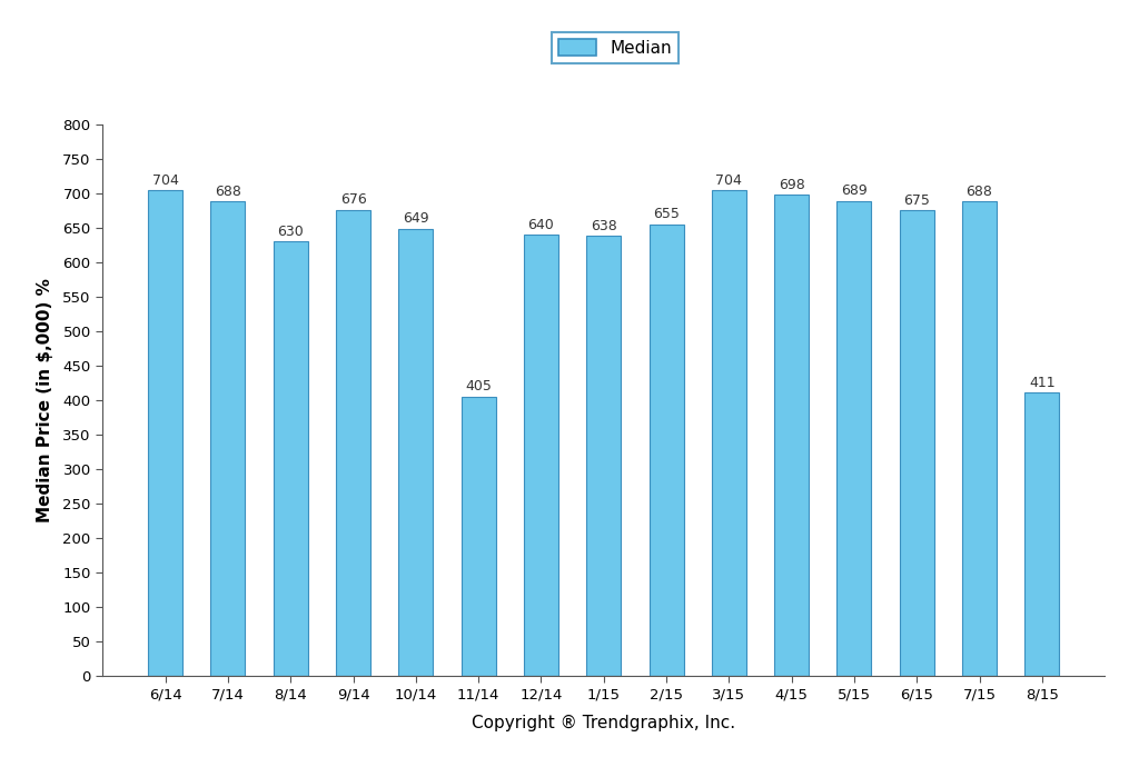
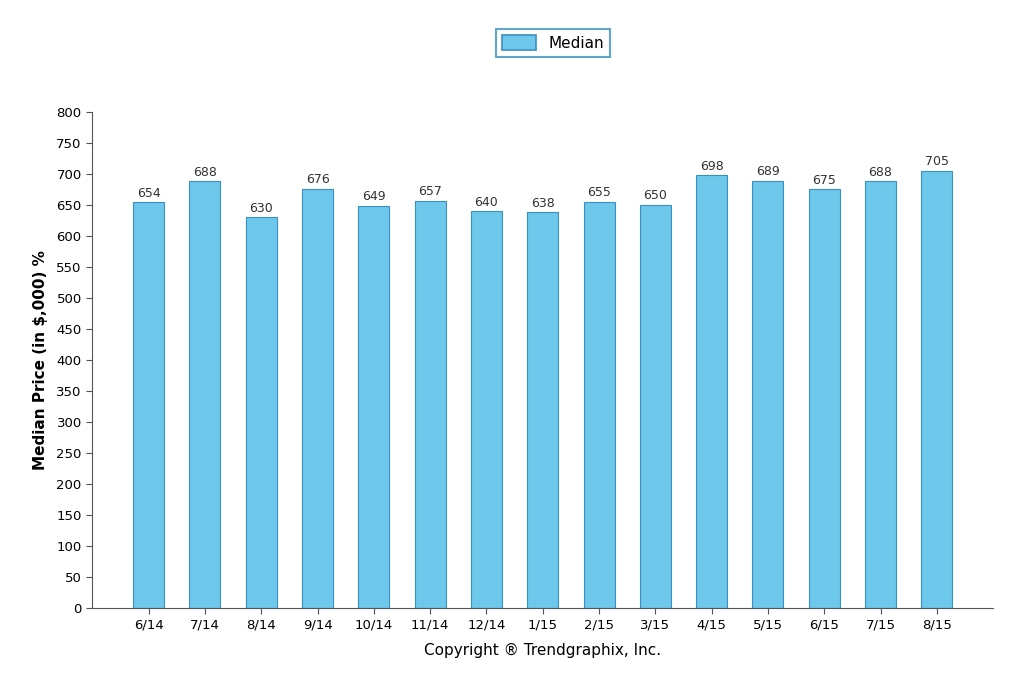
6/14: 704 -> 654
11/14: 405 -> 657
3/15: 704 -> 650
8/15: 411 -> 705
